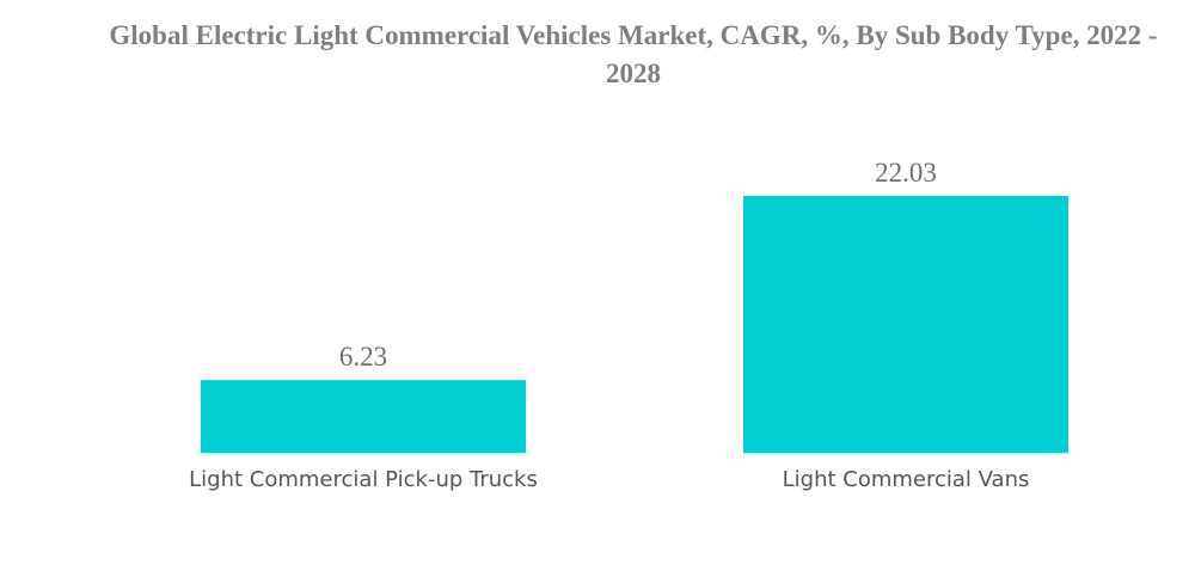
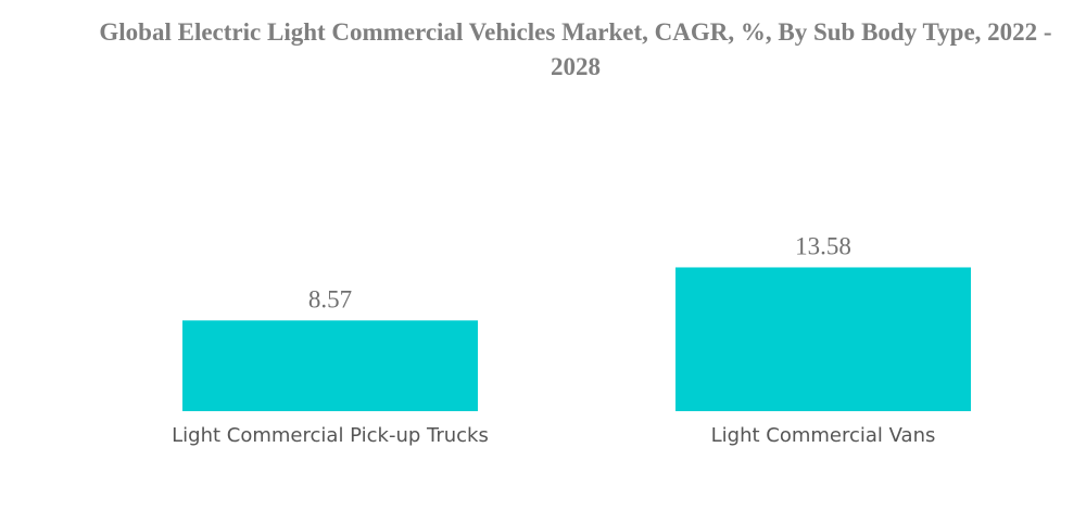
Light Commercial Pick-up Trucks: 6.23 -> 8.57
Light Commercial Vans: 22.03 -> 13.58
